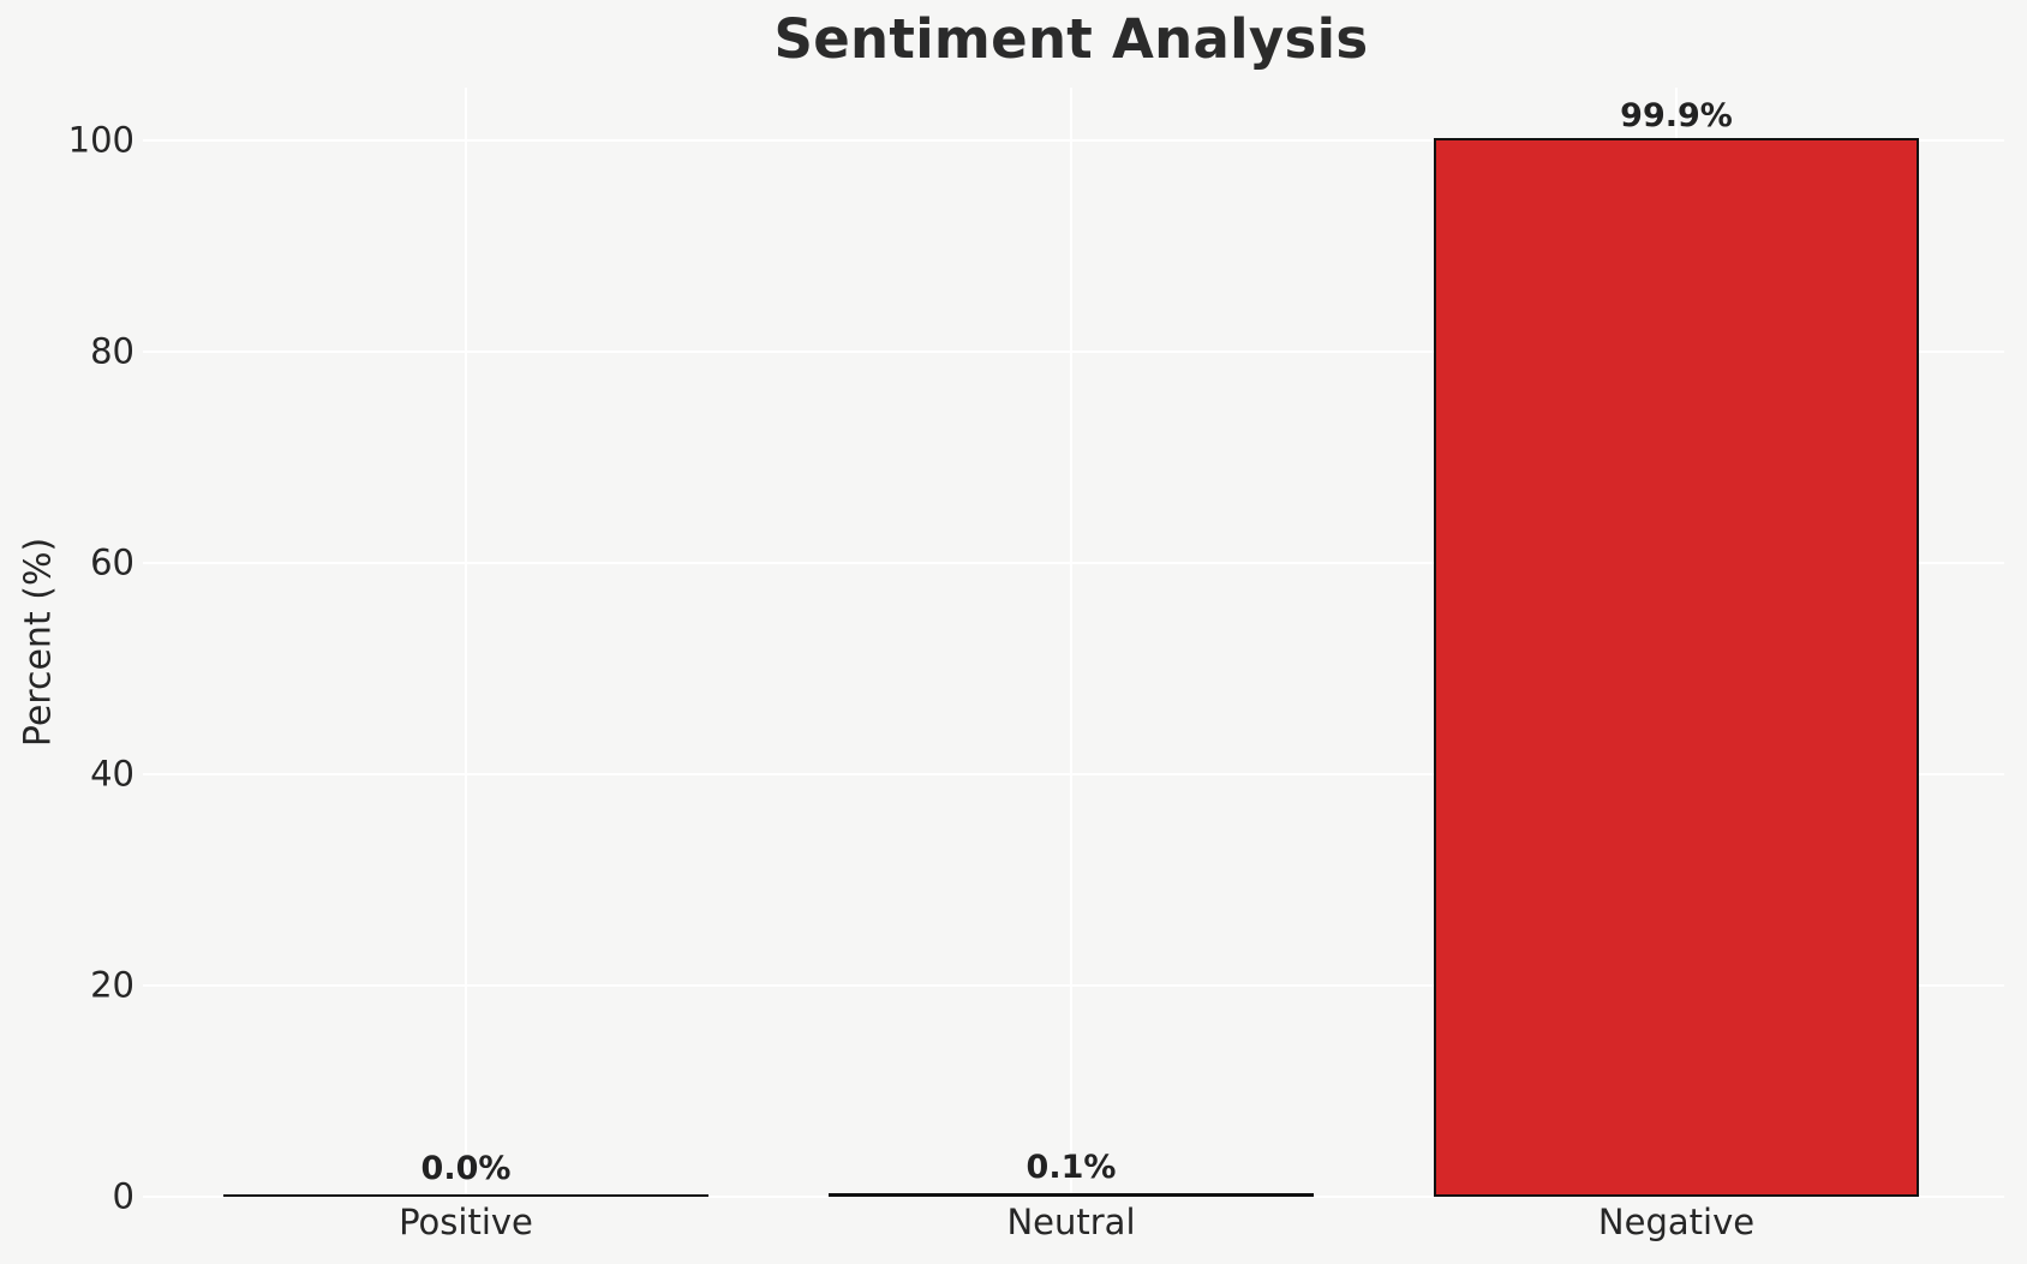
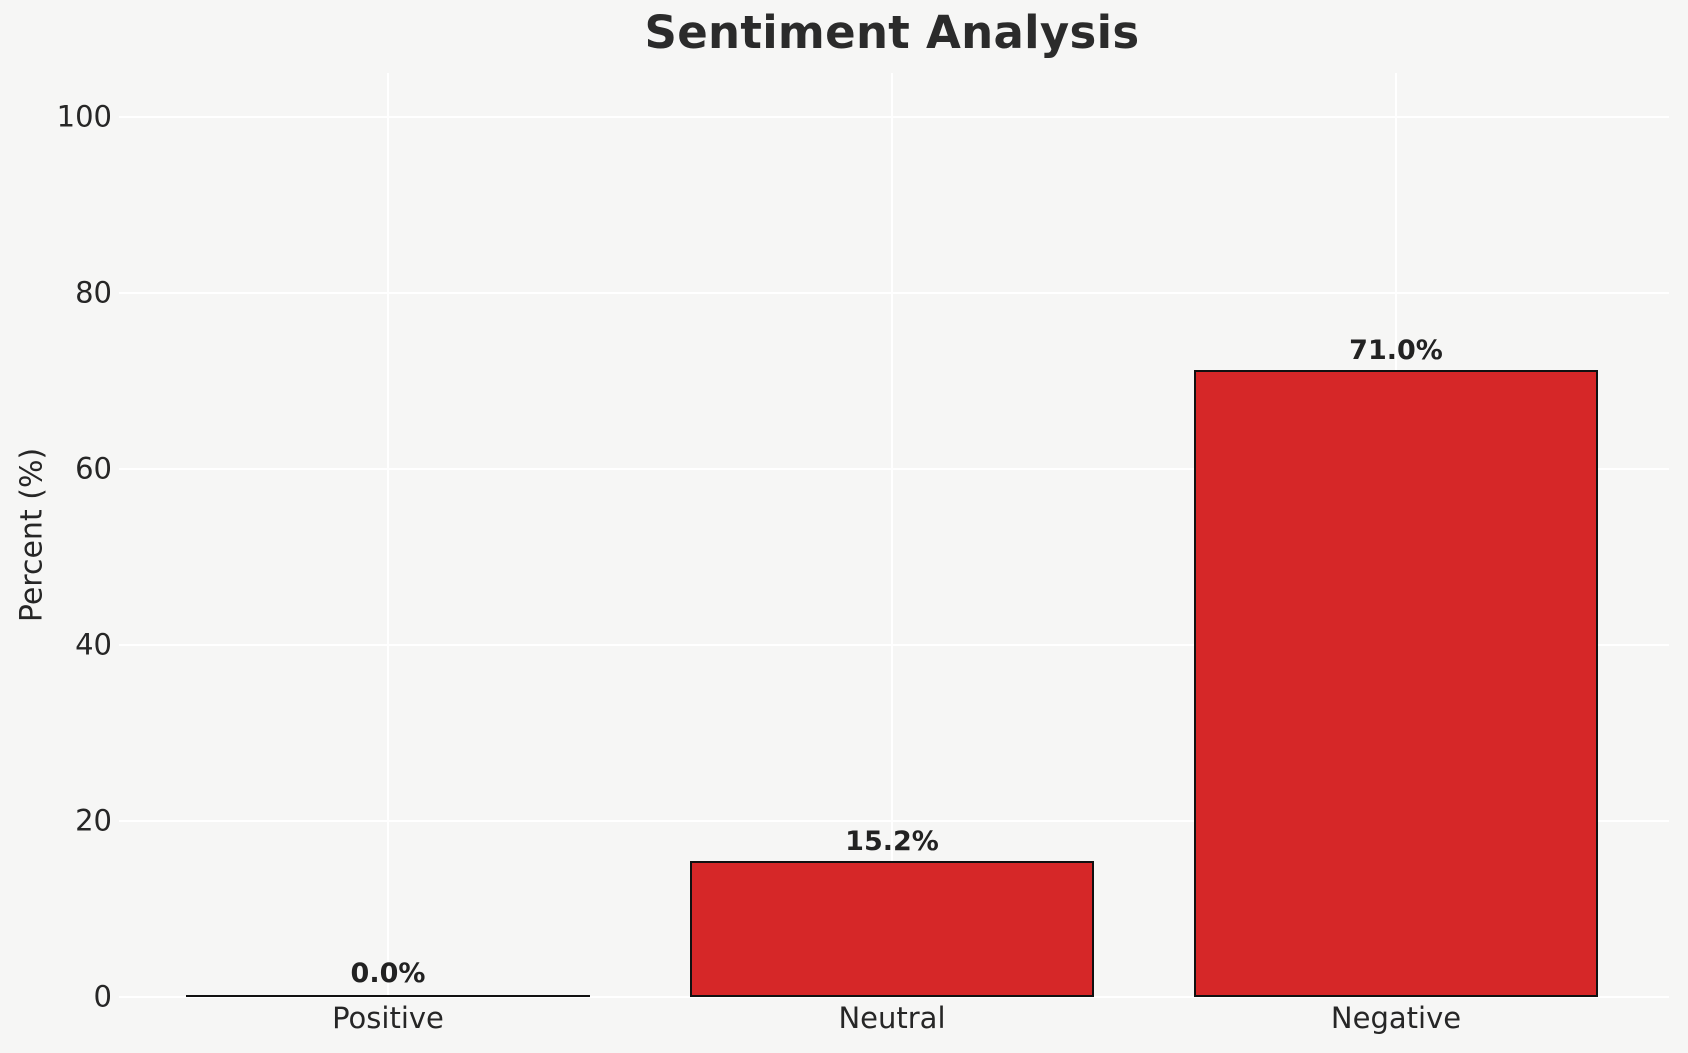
Neutral: 0.1% -> 15.2%
Negative: 99.9% -> 71.0%
